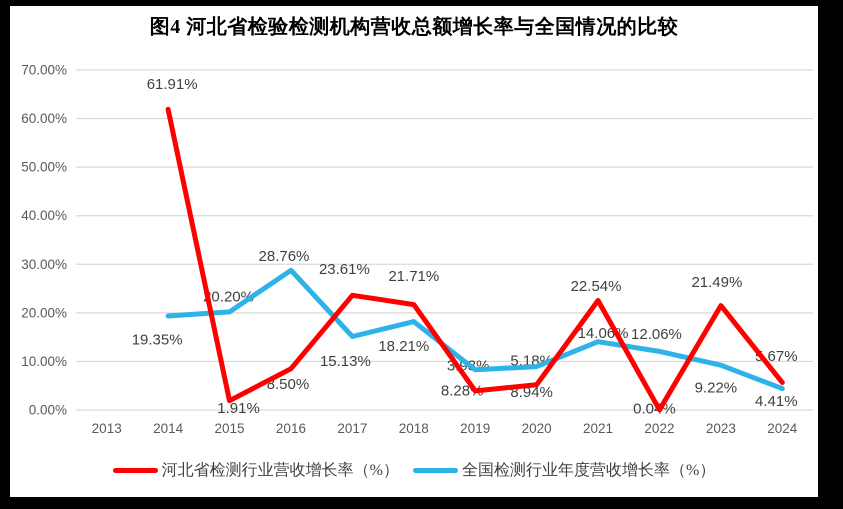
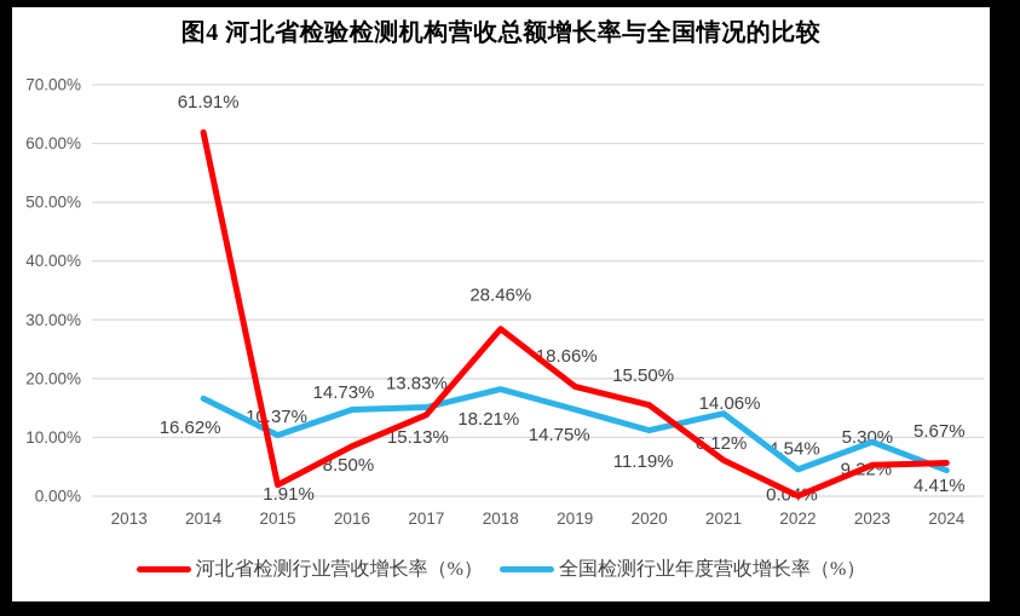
全国检测行业年度营收增长率（%）/2014: 19.35% -> 16.62%
全国检测行业年度营收增长率（%）/2015: 20.20% -> 10.37%
全国检测行业年度营收增长率（%）/2016: 28.76% -> 14.73%
河北省检测行业营收增长率（%）/2017: 23.61% -> 13.83%
河北省检测行业营收增长率（%）/2018: 21.71% -> 28.46%
河北省检测行业营收增长率（%）/2019: 3.93% -> 18.66%
全国检测行业年度营收增长率（%）/2019: 8.28% -> 14.75%
河北省检测行业营收增长率（%）/2020: 5.18% -> 15.50%
全国检测行业年度营收增长率（%）/2020: 8.94% -> 11.19%
河北省检测行业营收增长率（%）/2021: 22.54% -> 6.12%
全国检测行业年度营收增长率（%）/2022: 12.06% -> 4.54%
河北省检测行业营收增长率（%）/2023: 21.49% -> 5.30%
